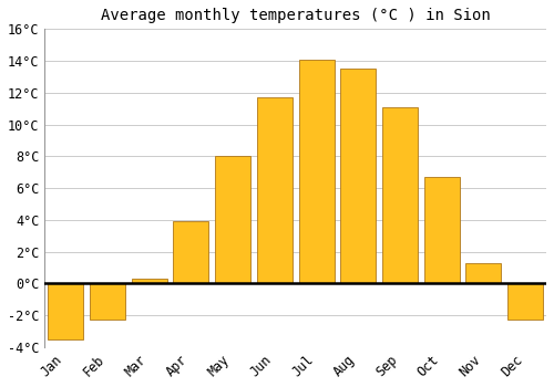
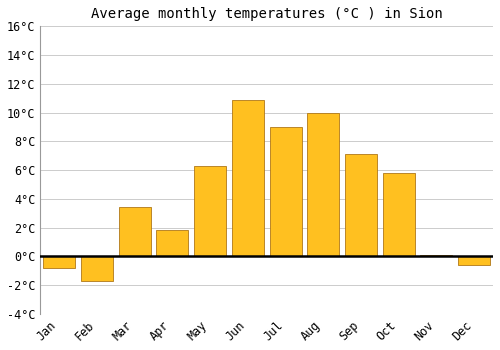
Jan: -3.5°C -> -0.8°C
Feb: -2.3°C -> -1.7°C
Mar: 0.3°C -> 3.4°C
Apr: 3.9°C -> 1.8°C
May: 8.0°C -> 6.3°C
Jun: 11.7°C -> 10.9°C
Jul: 14.1°C -> 9.0°C
Aug: 13.5°C -> 10.0°C
Sep: 11.1°C -> 7.1°C
Oct: 6.7°C -> 5.8°C
Nov: 1.3°C -> 0.1°C
Dec: -2.3°C -> -0.6°C
